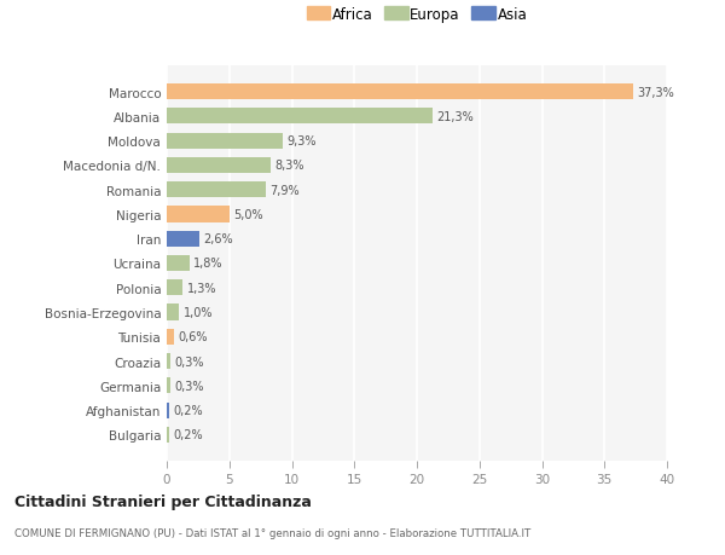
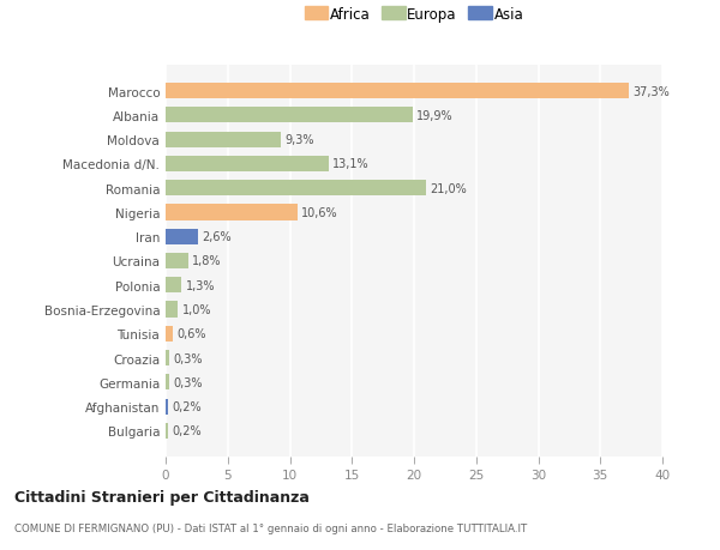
Albania: 21,3% -> 19,9%
Macedonia d/N.: 8,3% -> 13,1%
Romania: 7,9% -> 21,0%
Nigeria: 5,0% -> 10,6%
